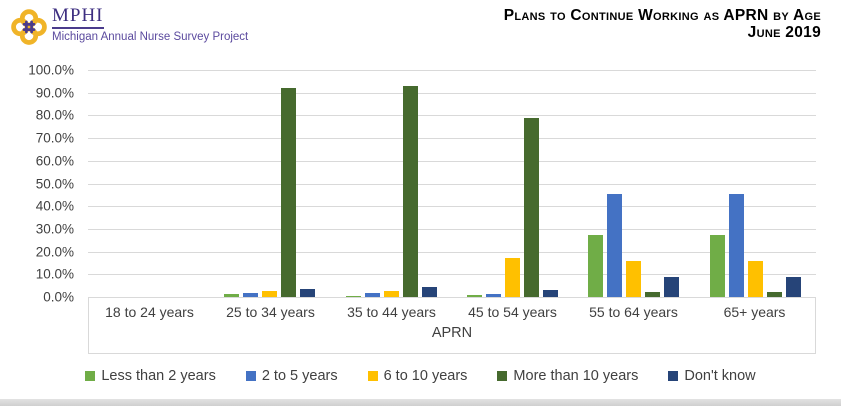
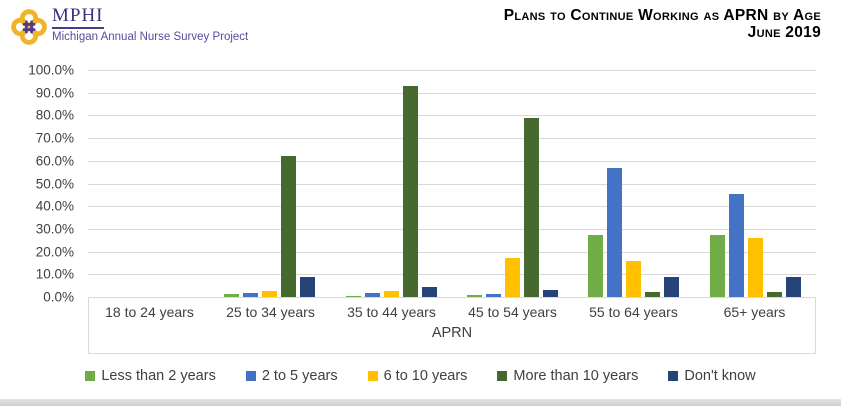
More than 10 years/25 to 34 years: 92% -> 62%
Don't know/25 to 34 years: 4% -> 9%
2 to 5 years/55 to 64 years: 46% -> 57%
6 to 10 years/65+ years: 16% -> 26%
